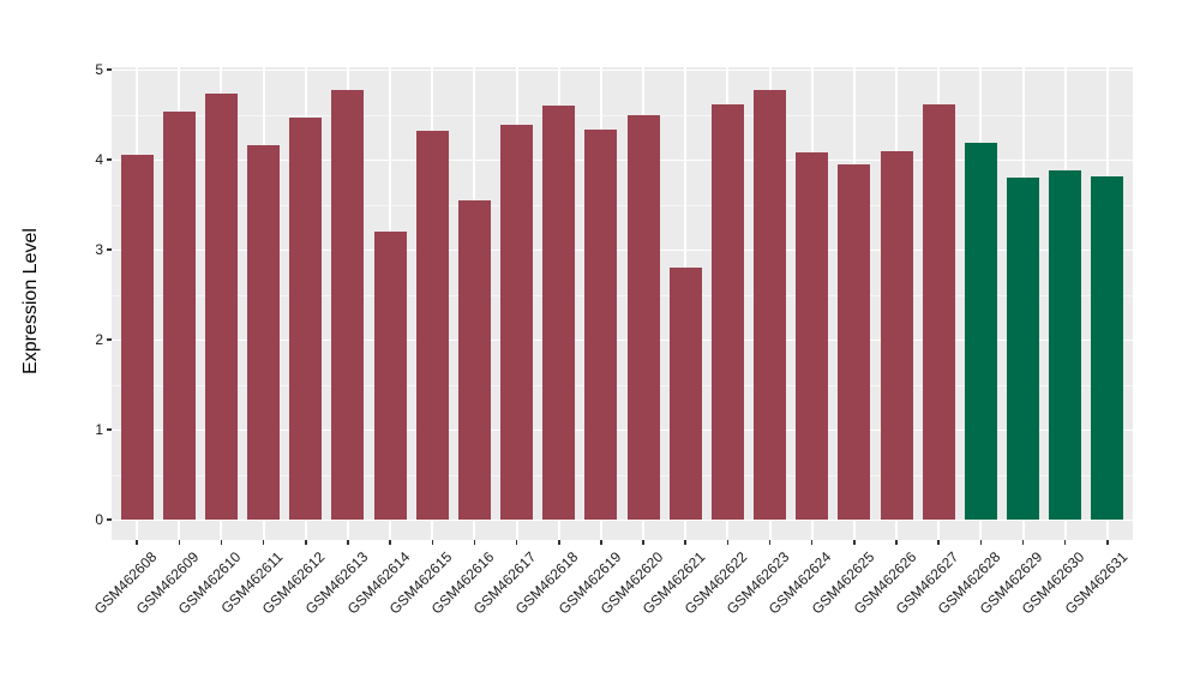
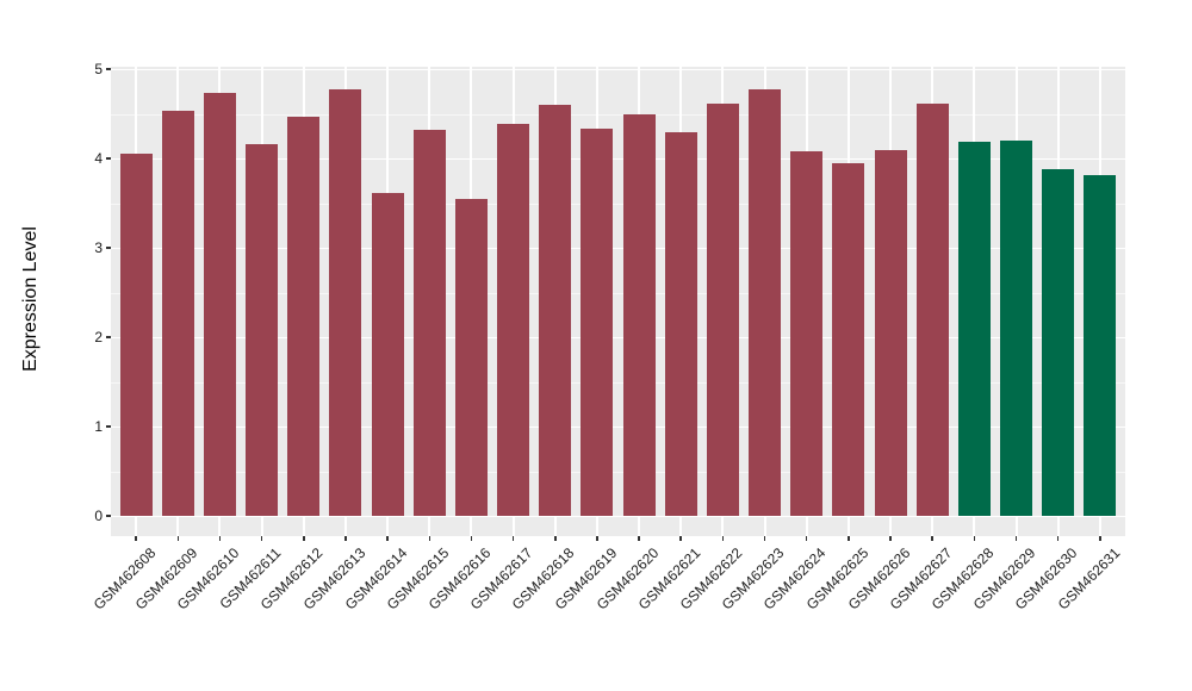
GSM462614: 3.2 -> 3.6
GSM462621: 2.8 -> 4.3
GSM462629: 3.8 -> 4.2
